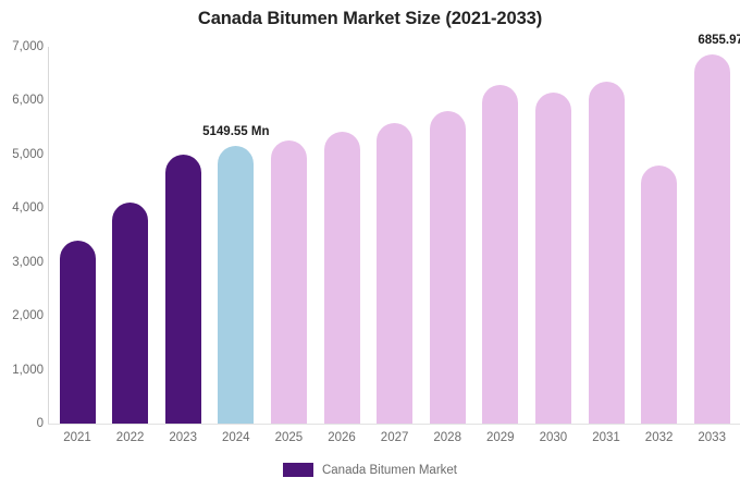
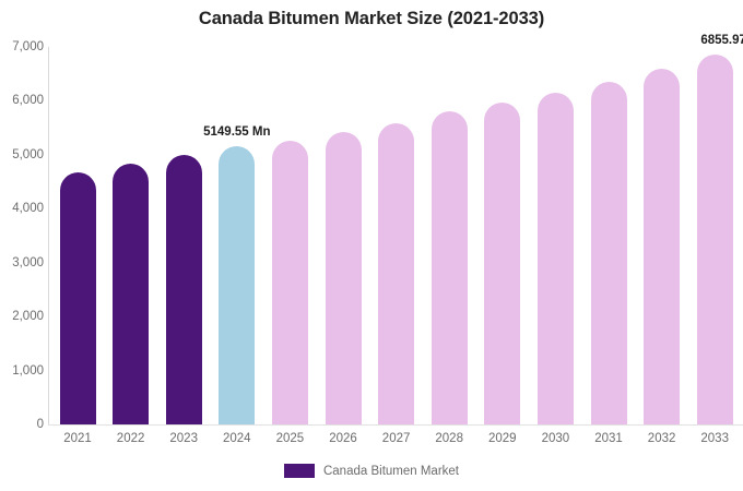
2021: 3400 -> 4700
2022: 4100 -> 4800
2029: 6300 -> 6000
2032: 4800 -> 6600
